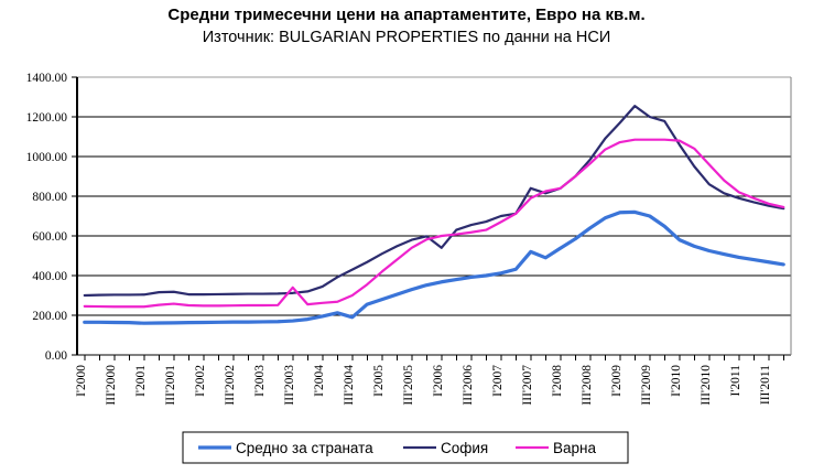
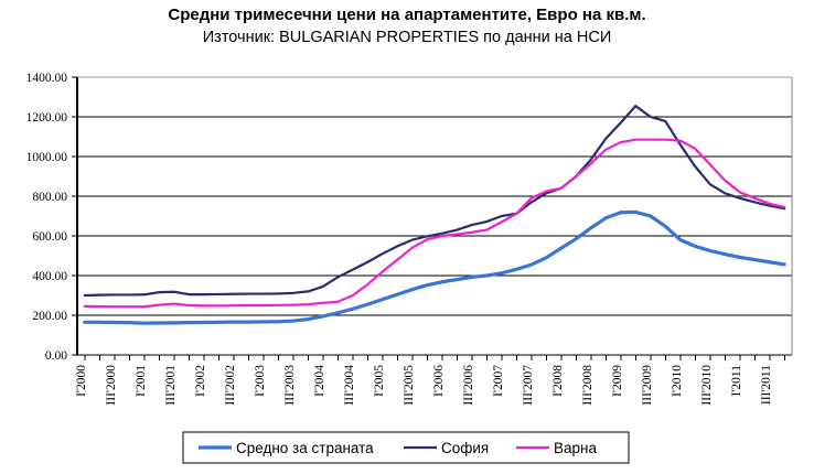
Варна/III'2003: 340 -> 250
Средно за страната/III'2004: 190 -> 230
София/I'2006: 540 -> 610
Средно за страната/III'2007: 520 -> 460
София/III'2007: 840 -> 770
